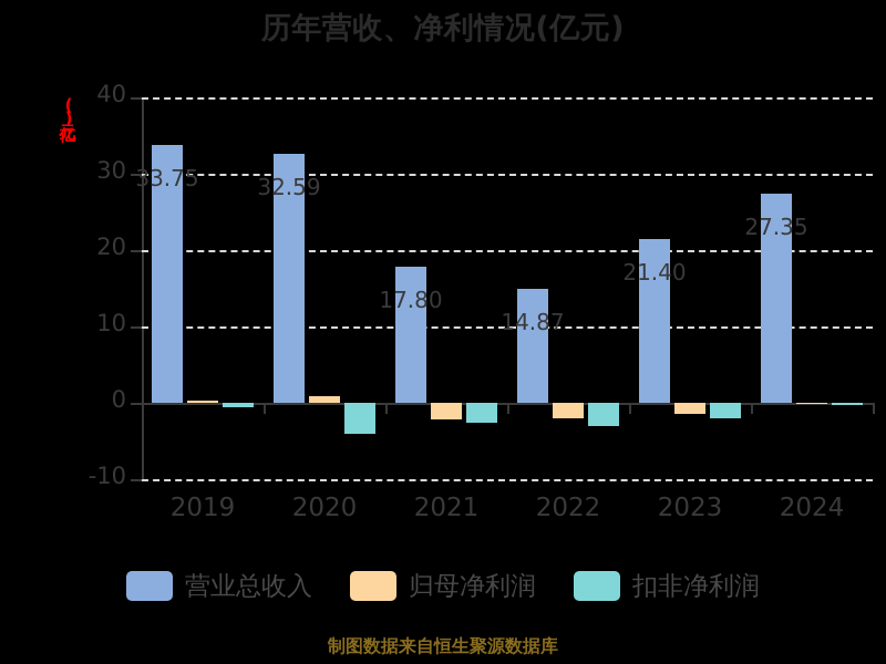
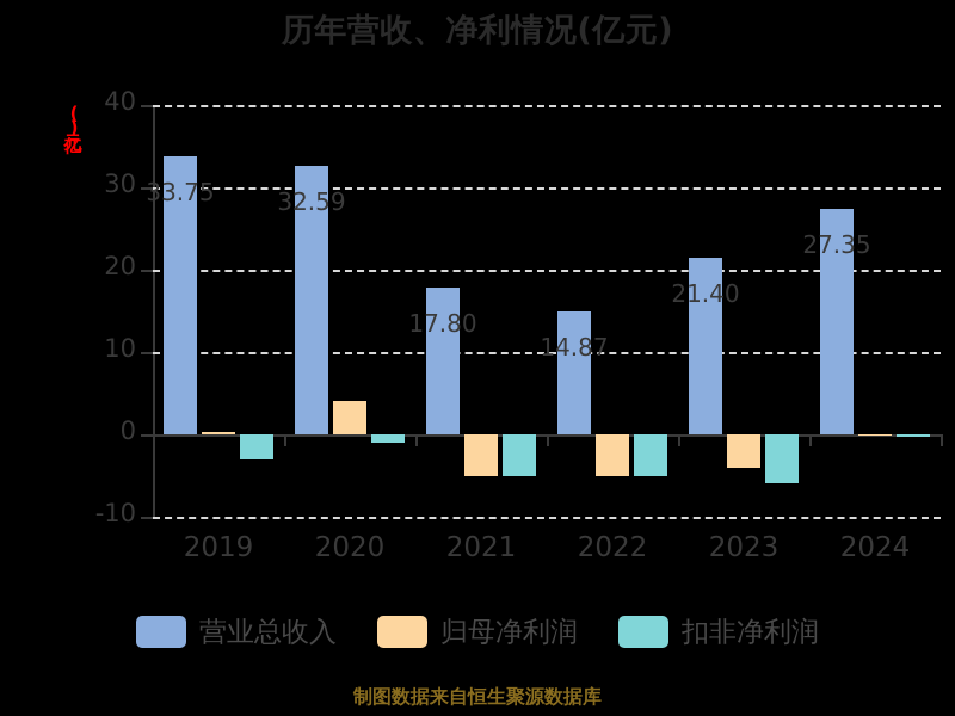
扣非净利润/2019: -1 -> -3
归母净利润/2020: 1 -> 4
扣非净利润/2020: -4 -> -1
归母净利润/2021: -2 -> -5
扣非净利润/2021: -3 -> -5
归母净利润/2022: -2 -> -5
扣非净利润/2022: -3 -> -5
归母净利润/2023: -2 -> -4
扣非净利润/2023: -2 -> -6
